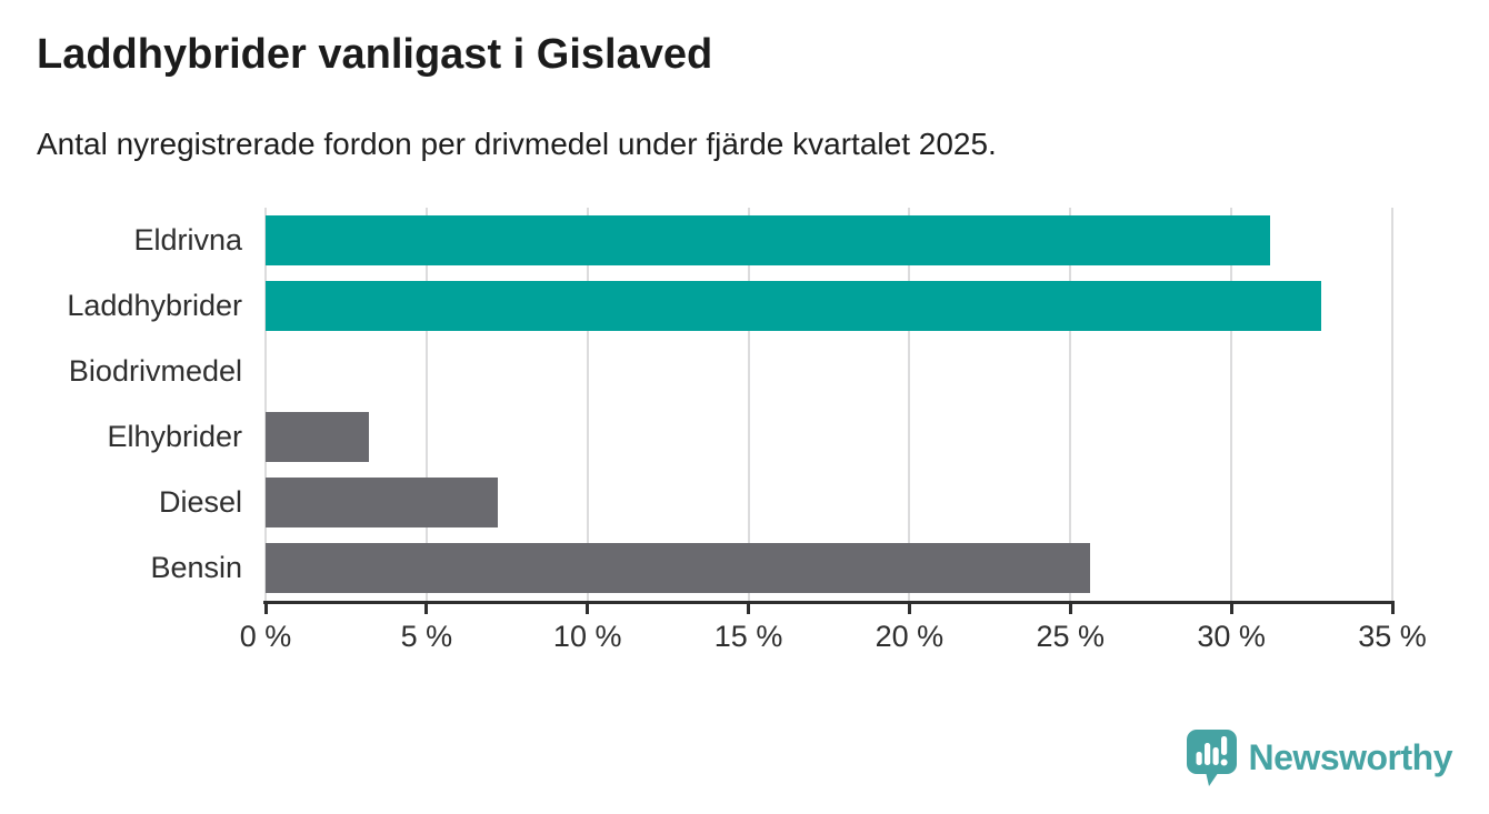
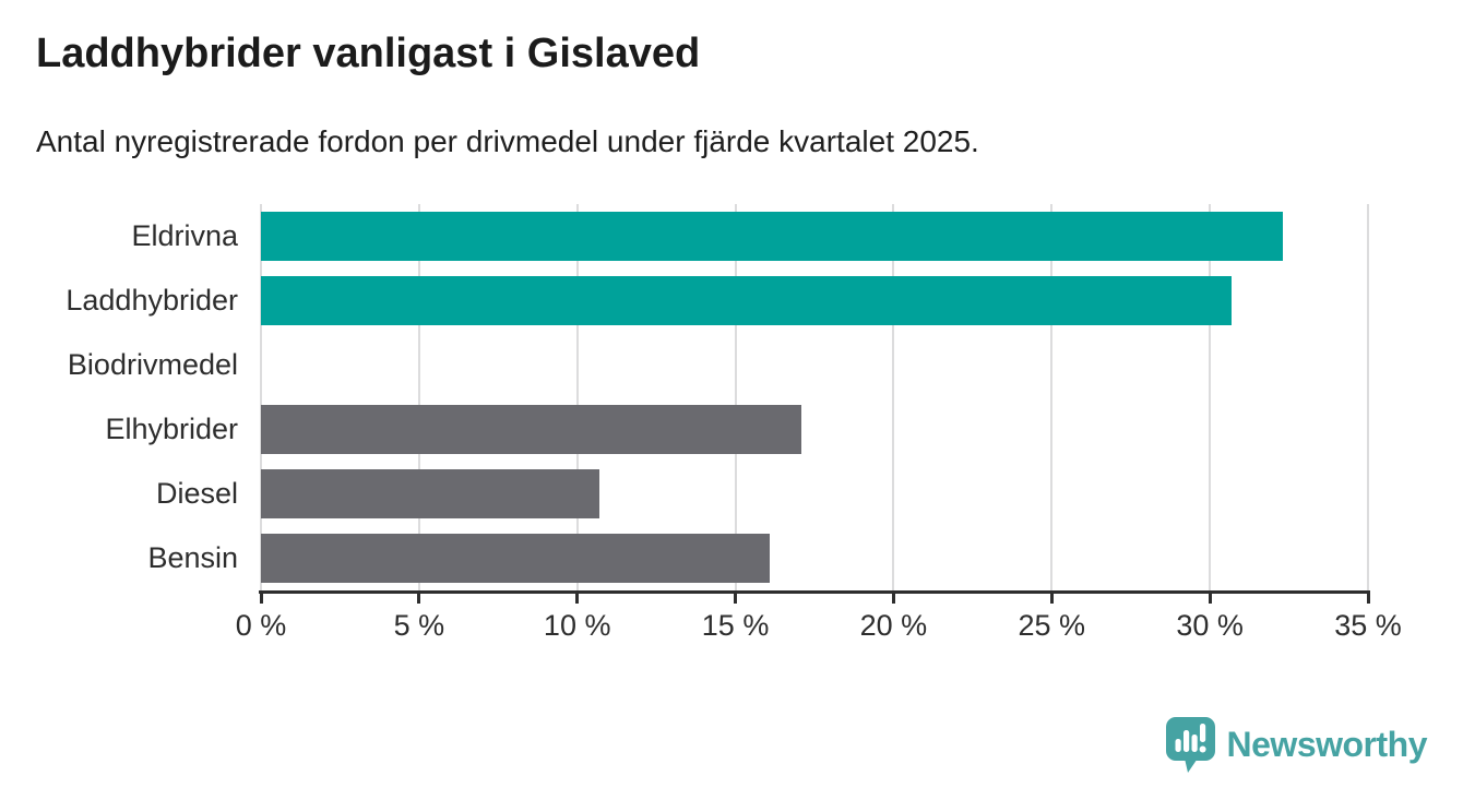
Eldrivna: 31.2% -> 32.3%
Laddhybrider: 32.8% -> 30.7%
Elhybrider: 3.2% -> 17.1%
Diesel: 7.2% -> 10.7%
Bensin: 25.6% -> 16.1%
